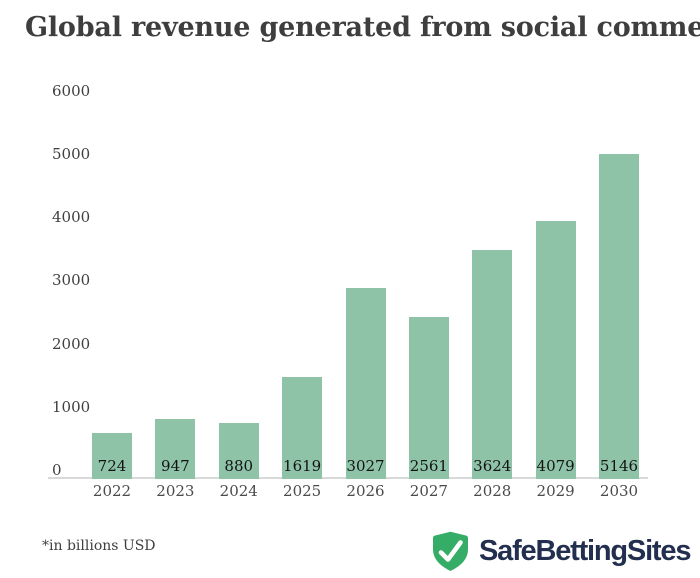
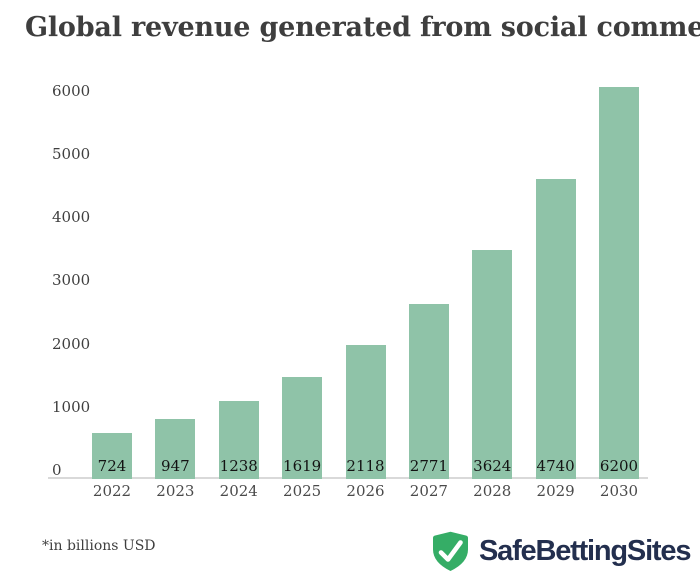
2024: 880 -> 1238
2026: 3027 -> 2118
2027: 2561 -> 2771
2029: 4079 -> 4740
2030: 5146 -> 6200
